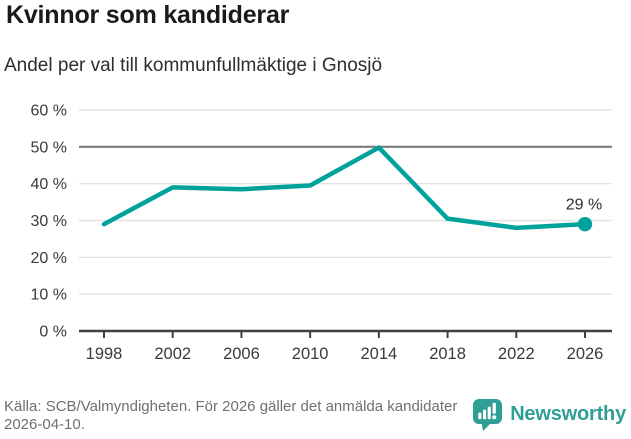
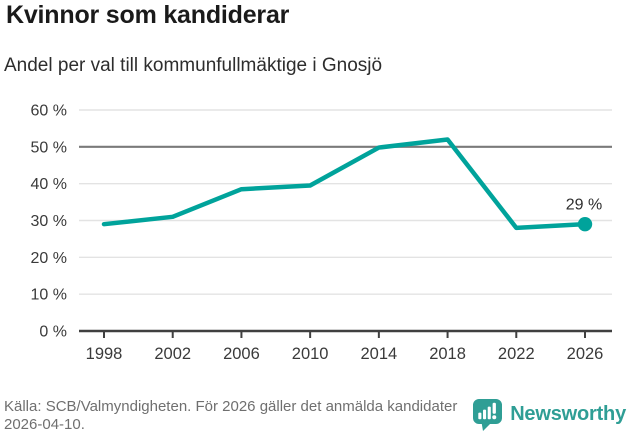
2002: 39% -> 31%
2018: 30% -> 52%
